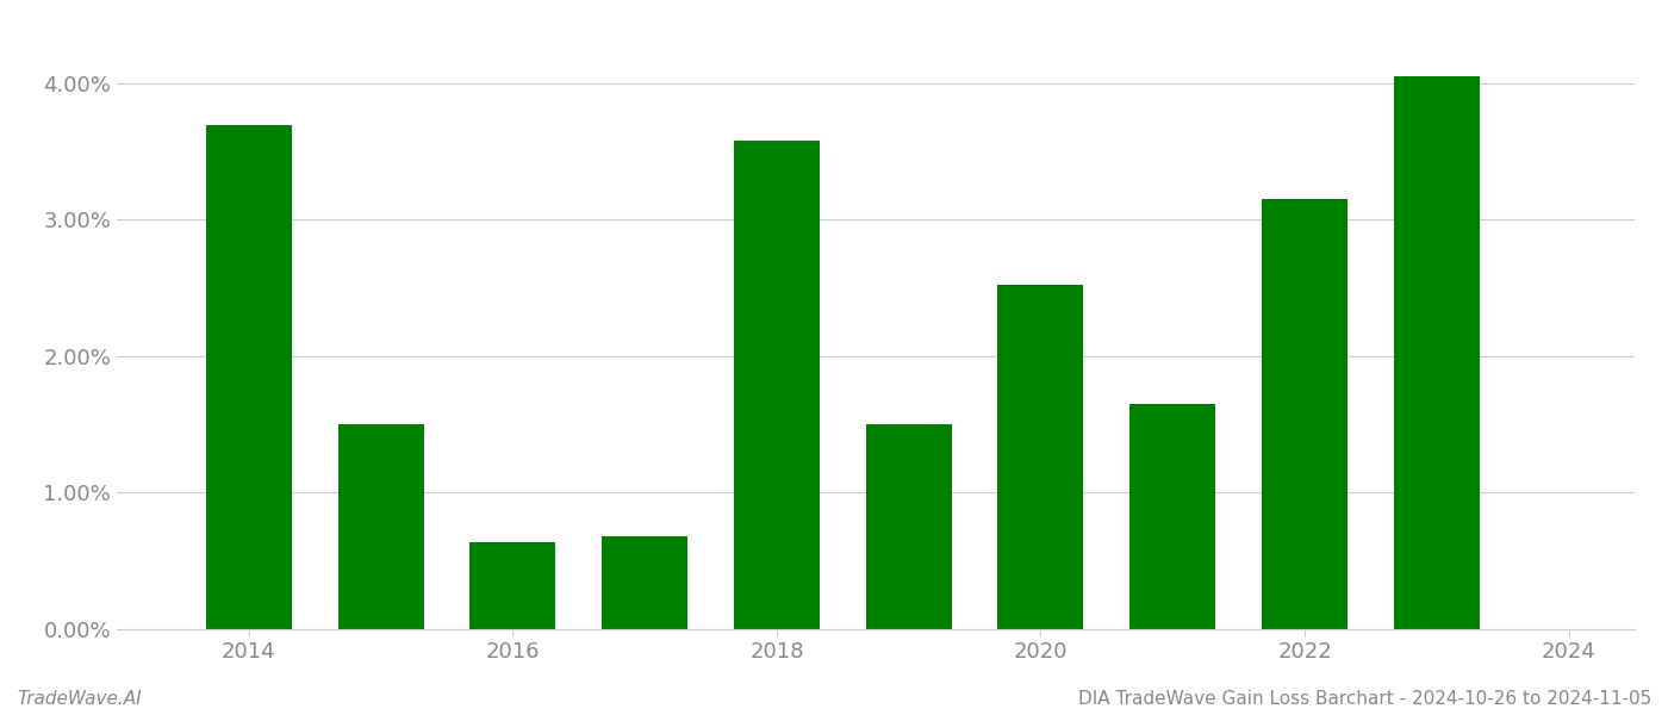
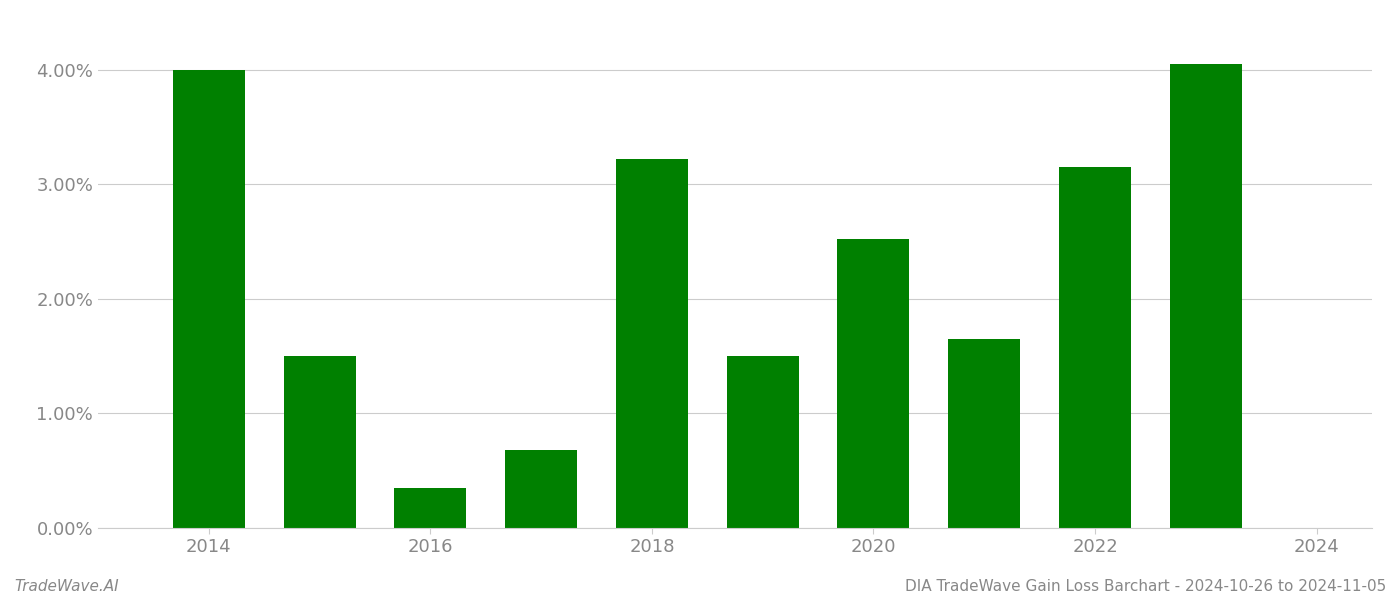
2014: 3.69% -> 4.00%
2016: 0.64% -> 0.35%
2018: 3.58% -> 3.22%
